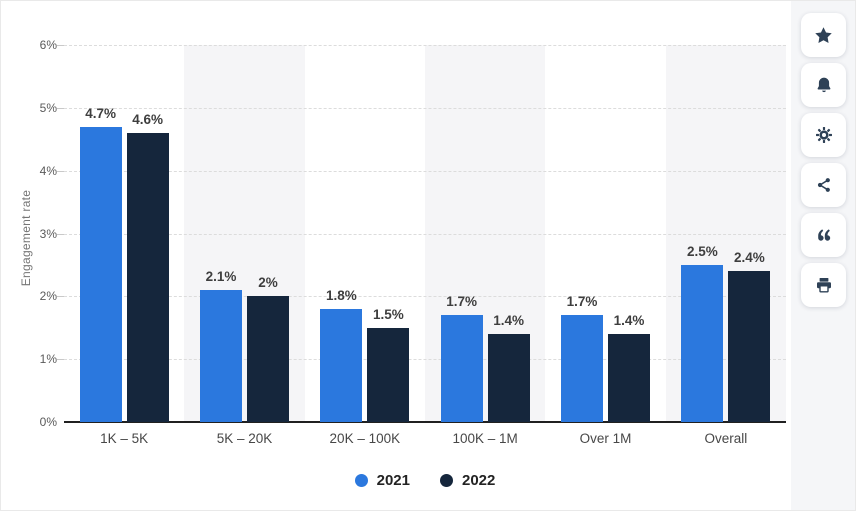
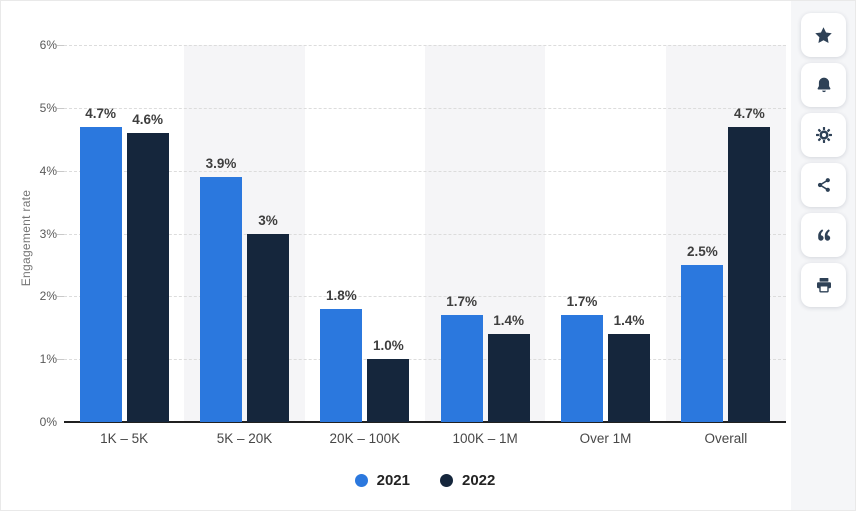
2021/5K – 20K: 2.1% -> 3.9%
2022/5K – 20K: 2% -> 3%
2022/20K – 100K: 1.5% -> 1.0%
2022/Overall: 2.4% -> 4.7%
